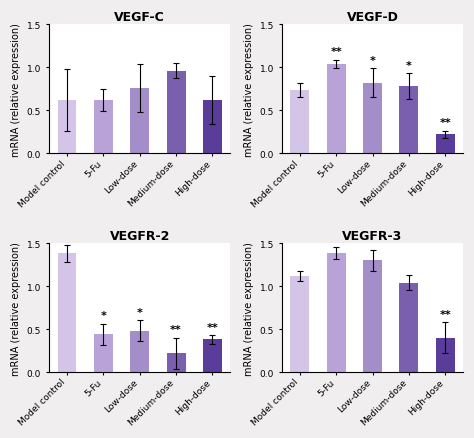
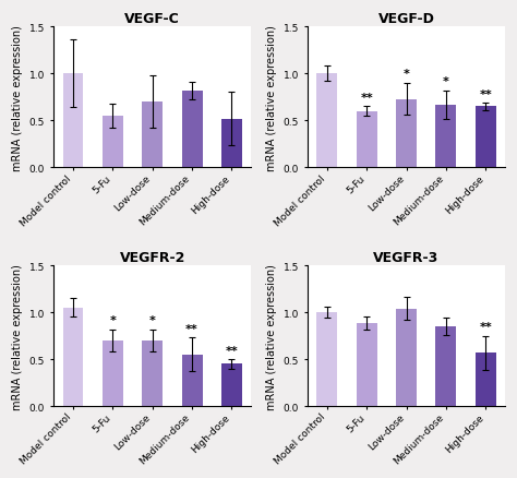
VEGF-C/Model control: 0.62 -> 1.00
VEGF-C/5-Fu: 0.62 -> 0.55
VEGF-C/Low-dose: 0.76 -> 0.70
VEGF-C/Medium-dose: 0.96 -> 0.82
VEGF-C/High-dose: 0.62 -> 0.52
VEGF-D/Model control: 0.74 -> 1.00
VEGF-D/5-Fu: 1.04 -> 0.60
VEGF-D/Low-dose: 0.82 -> 0.73
VEGF-D/Medium-dose: 0.78 -> 0.67
VEGF-D/High-dose: 0.22 -> 0.65
VEGFR-2/Model control: 1.38 -> 1.05
VEGFR-2/5-Fu: 0.44 -> 0.70
VEGFR-2/Low-dose: 0.48 -> 0.70
VEGFR-2/Medium-dose: 0.22 -> 0.55
VEGFR-2/High-dose: 0.38 -> 0.45
VEGFR-3/Model control: 1.12 -> 1.00
VEGFR-3/5-Fu: 1.38 -> 0.88
VEGFR-3/Low-dose: 1.30 -> 1.04
VEGFR-3/Medium-dose: 1.04 -> 0.85
VEGFR-3/High-dose: 0.40 -> 0.57
